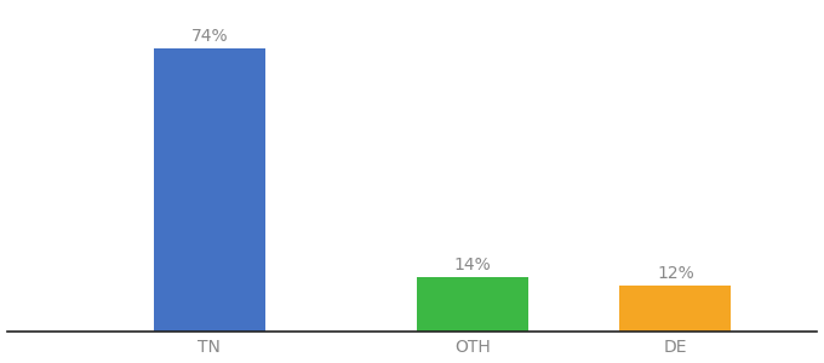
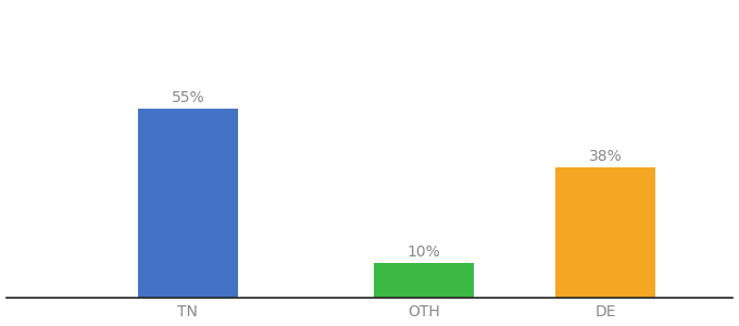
TN: 74% -> 55%
OTH: 14% -> 10%
DE: 12% -> 38%
